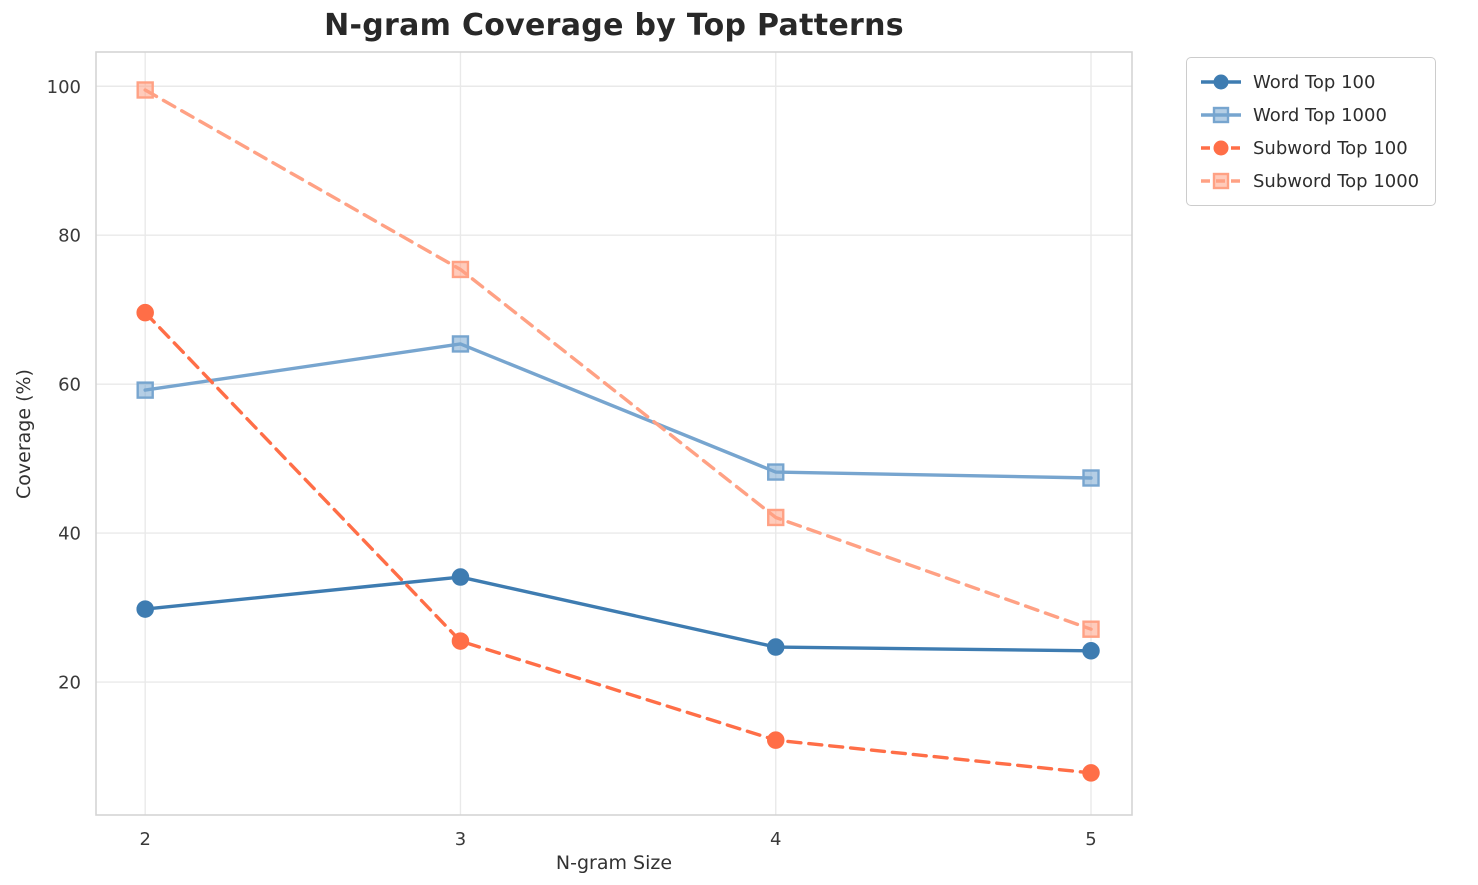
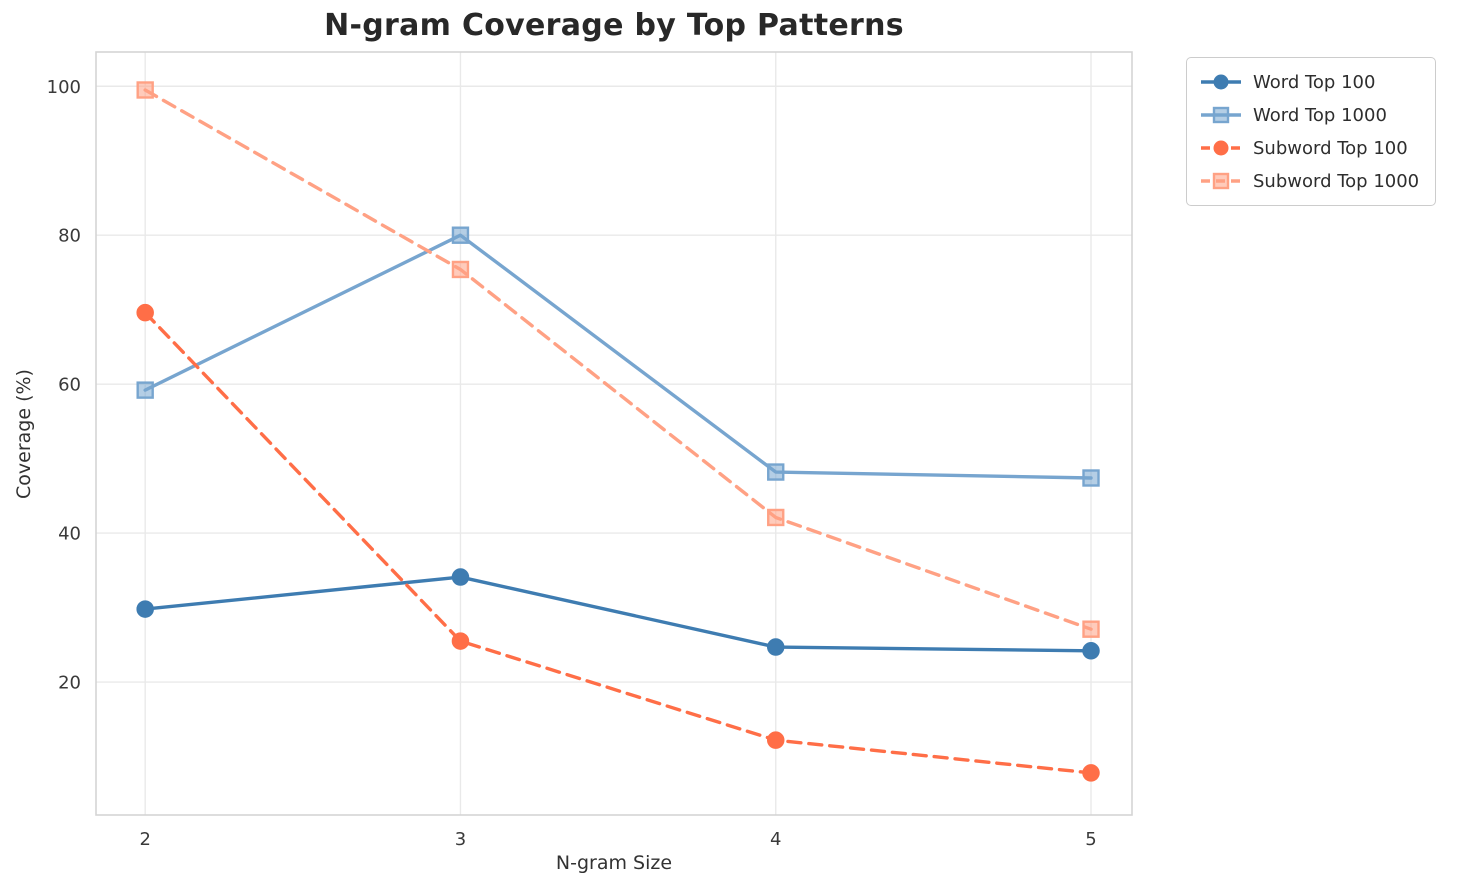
Word Top 1000/3: 65 -> 80
